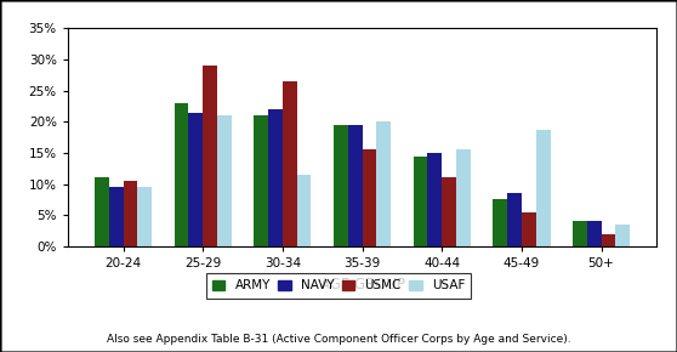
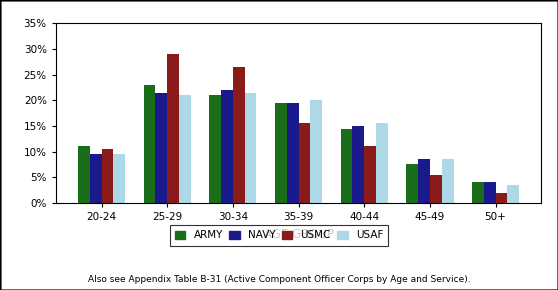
USAF/30-34: 11.4% -> 21.5%
USAF/45-49: 18.6% -> 8.5%
